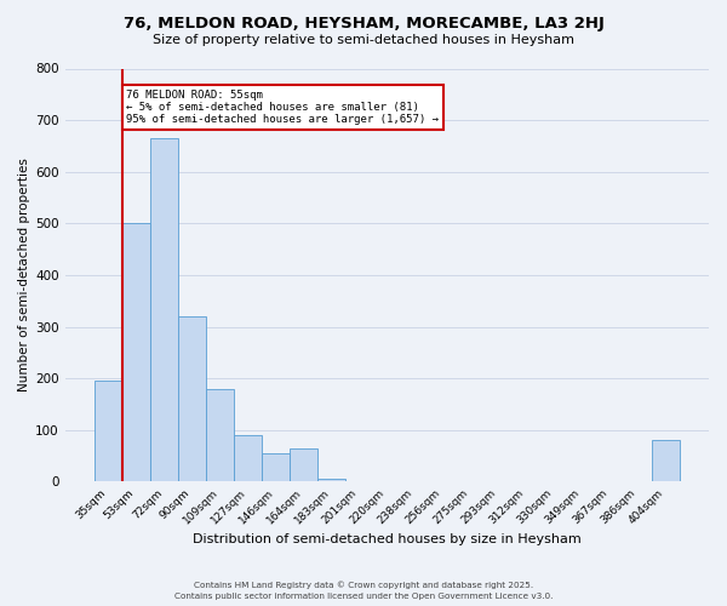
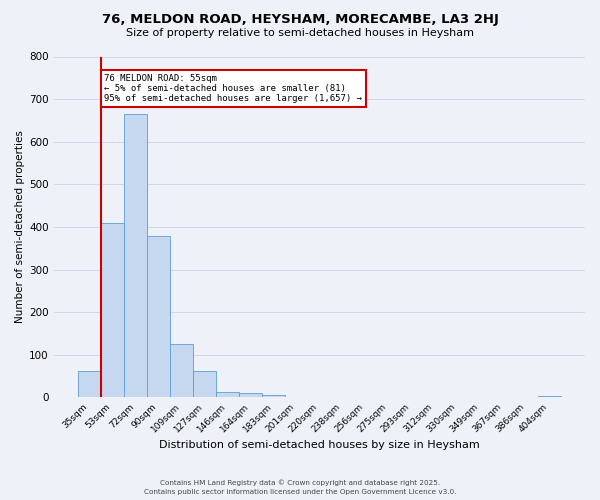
35sqm: 195 -> 63
53sqm: 500 -> 410
90sqm: 320 -> 380
109sqm: 180 -> 125
127sqm: 90 -> 62
146sqm: 55 -> 14
164sqm: 65 -> 11
404sqm: 80 -> 3
